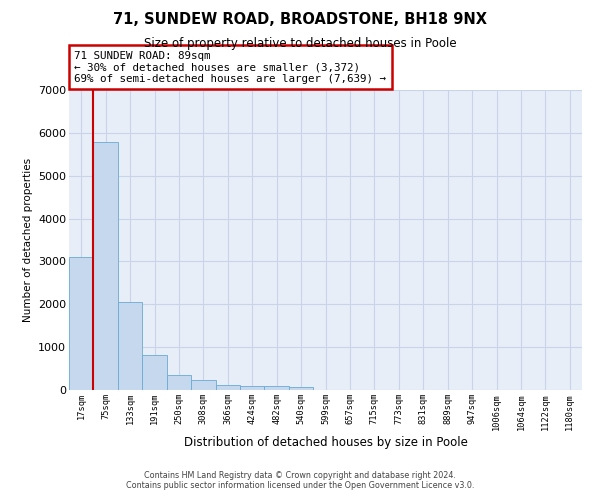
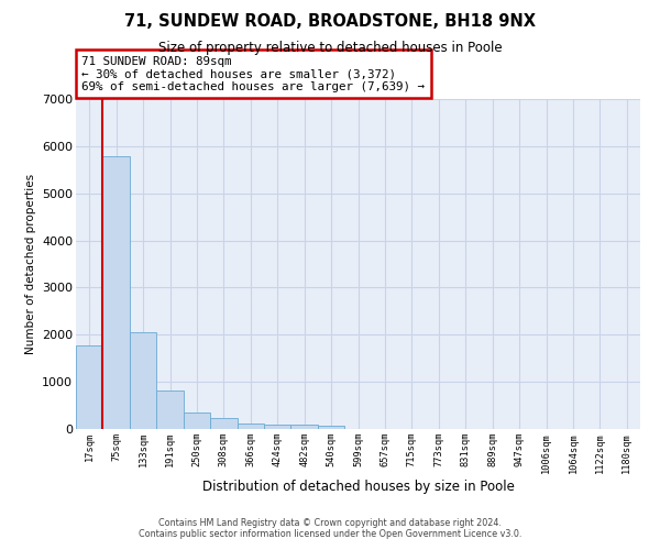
17sqm: 3100 -> 1780
